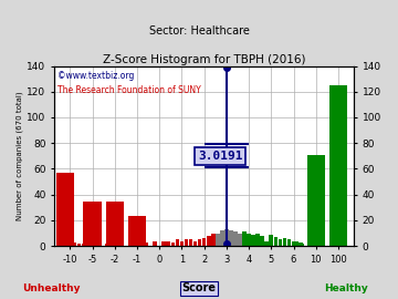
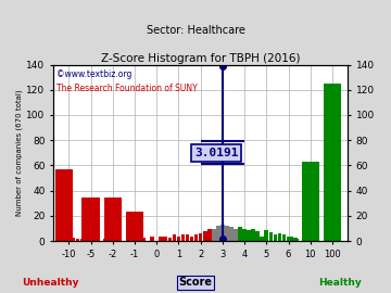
10: 71 -> 63
